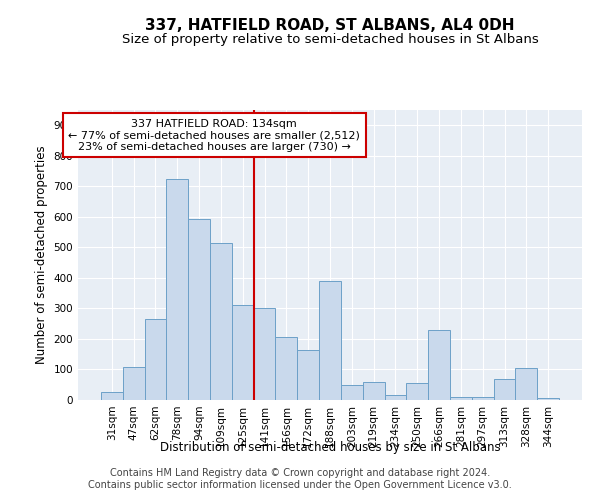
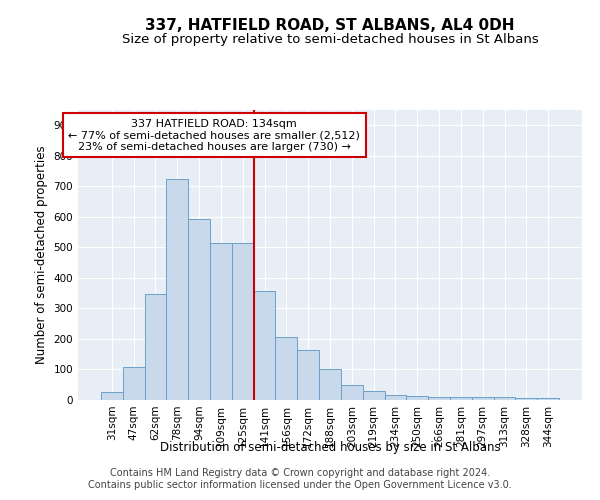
62sqm: 265 -> 348
125sqm: 310 -> 515
141sqm: 300 -> 357
188sqm: 390 -> 103
219sqm: 60 -> 30
250sqm: 55 -> 12
266sqm: 230 -> 10
313sqm: 70 -> 10
328sqm: 105 -> 5
